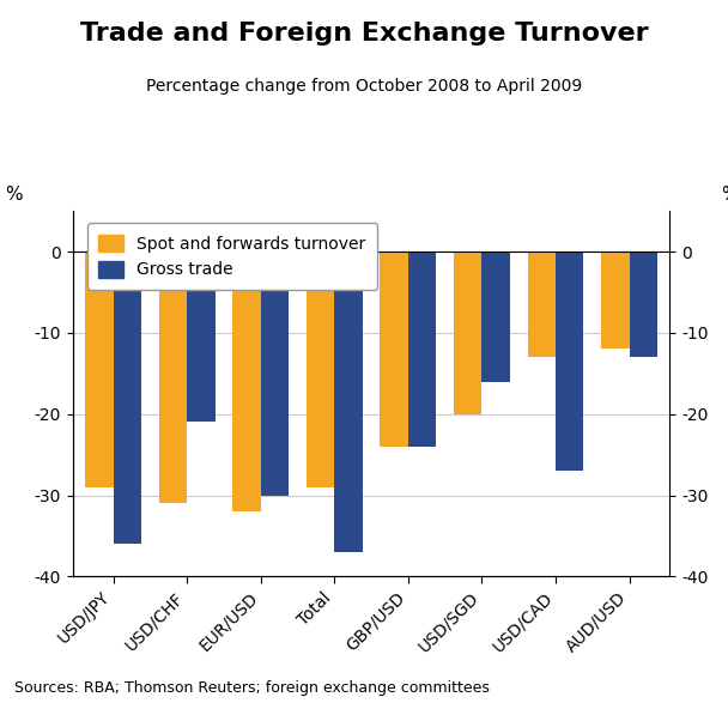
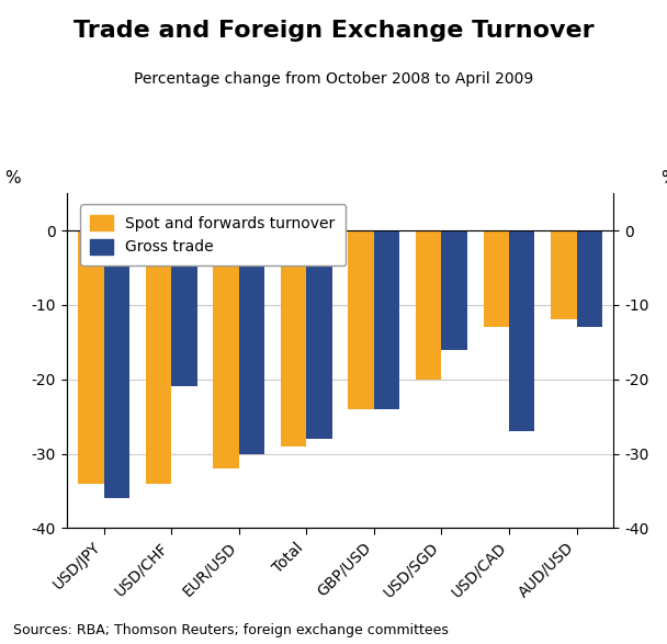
Spot and forwards turnover/USD/JPY: -29 -> -34
Spot and forwards turnover/USD/CHF: -31 -> -34
Gross trade/Total: -37 -> -28
